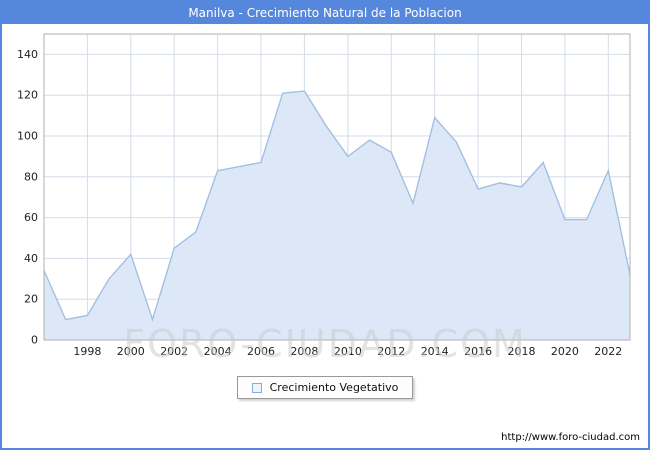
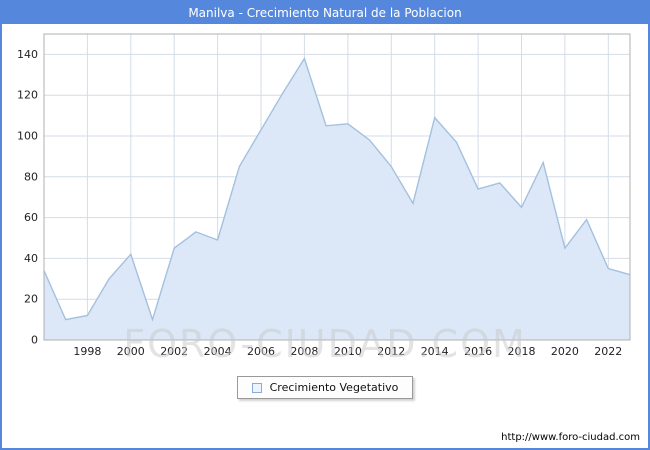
2004: 83 -> 49
2006: 87 -> 103
2008: 122 -> 138
2010: 90 -> 106
2012: 92 -> 85
2018: 75 -> 65
2020: 59 -> 45
2022: 83 -> 35
